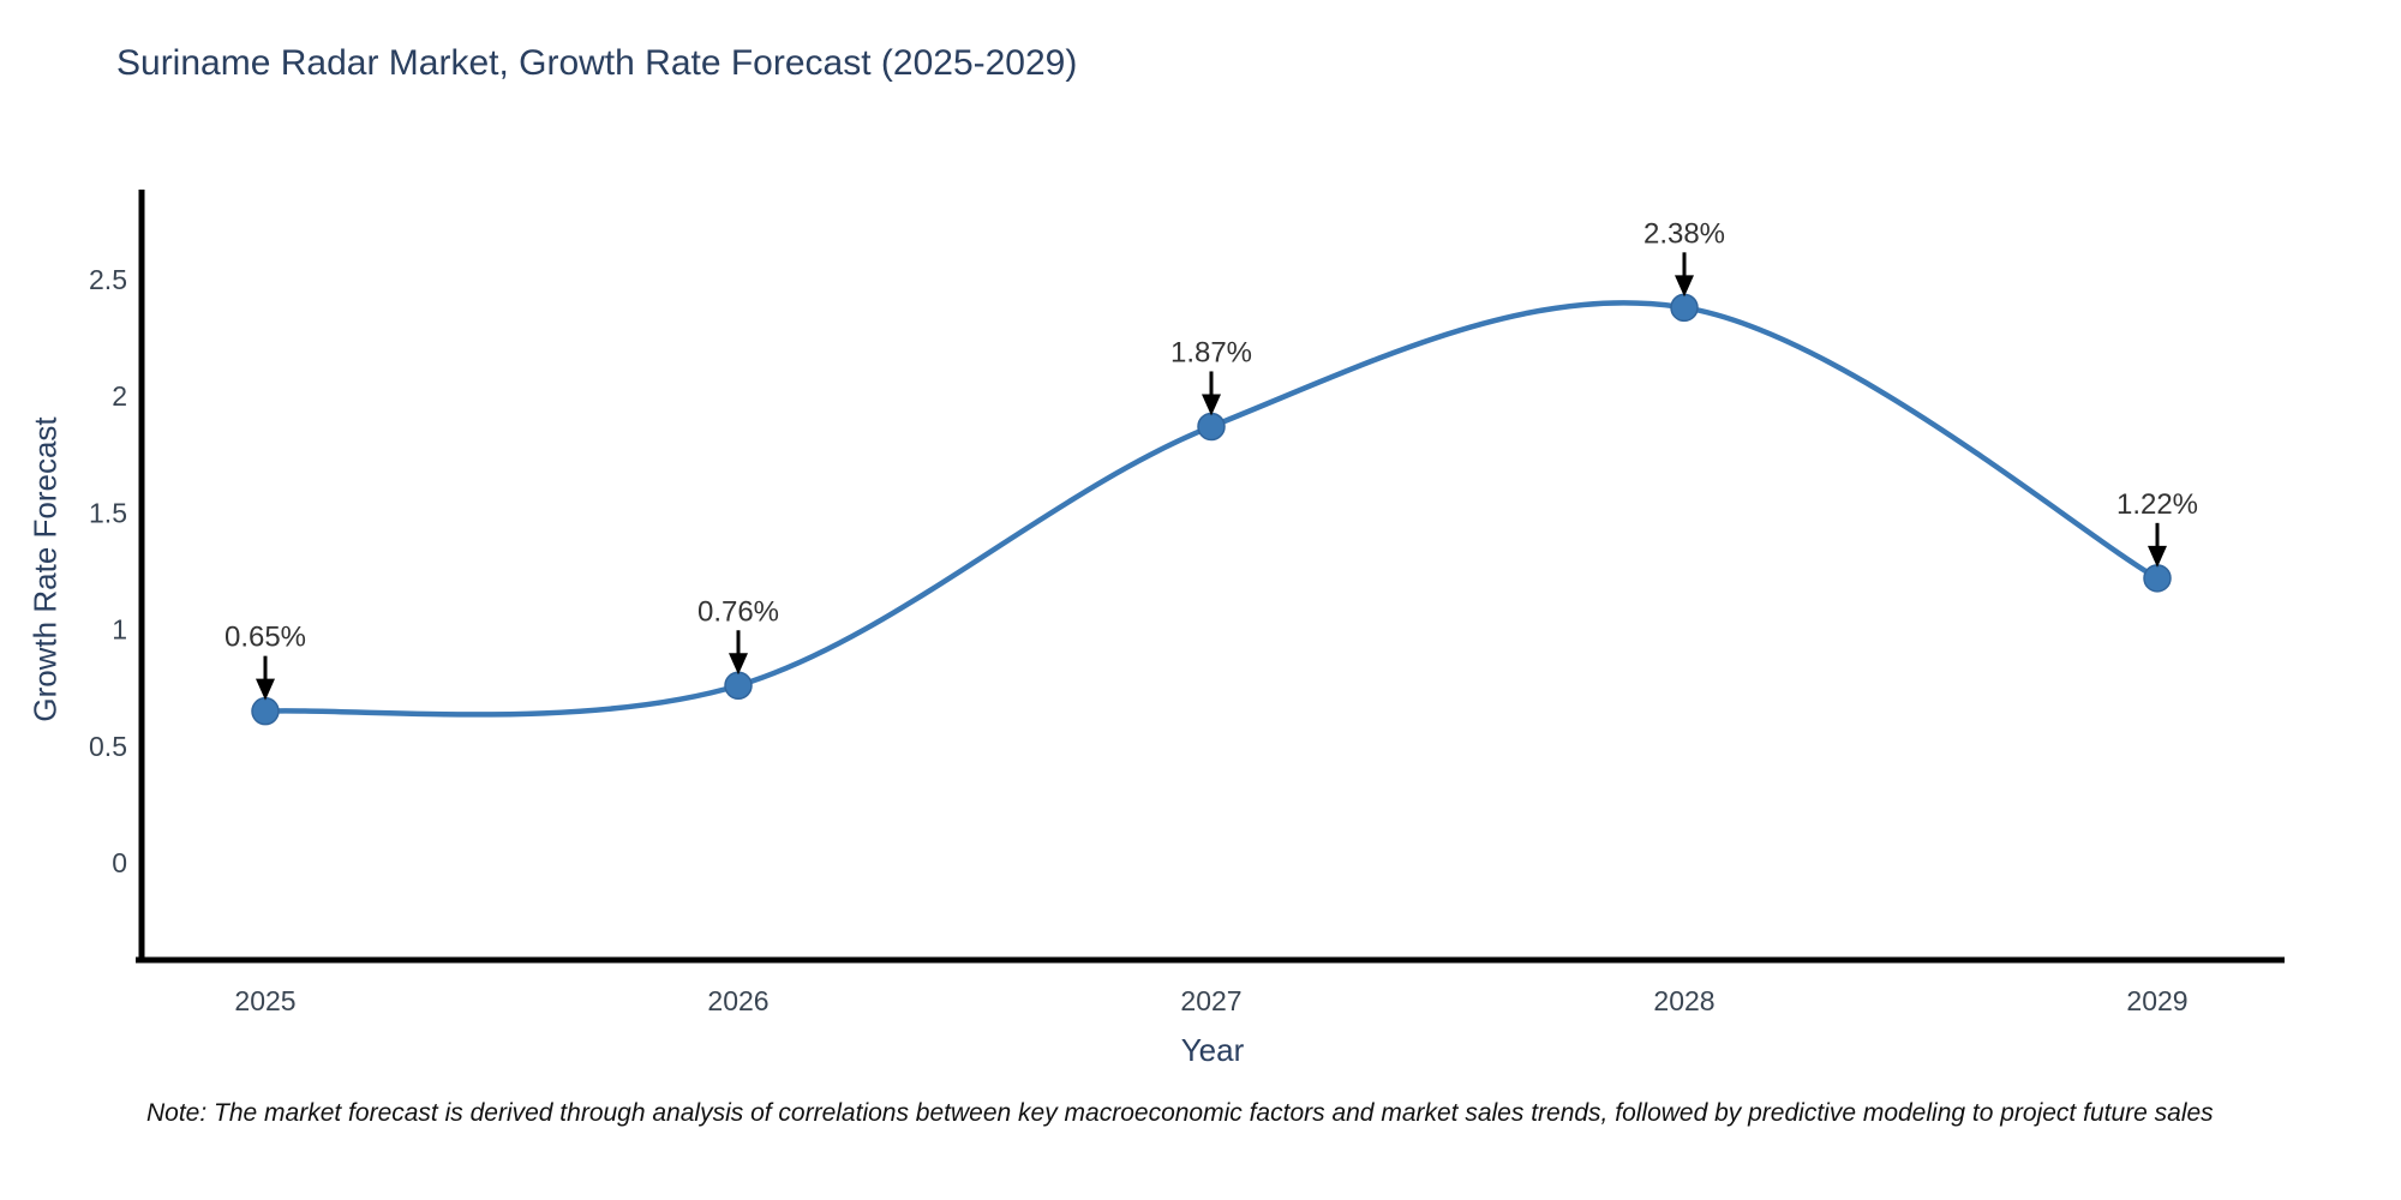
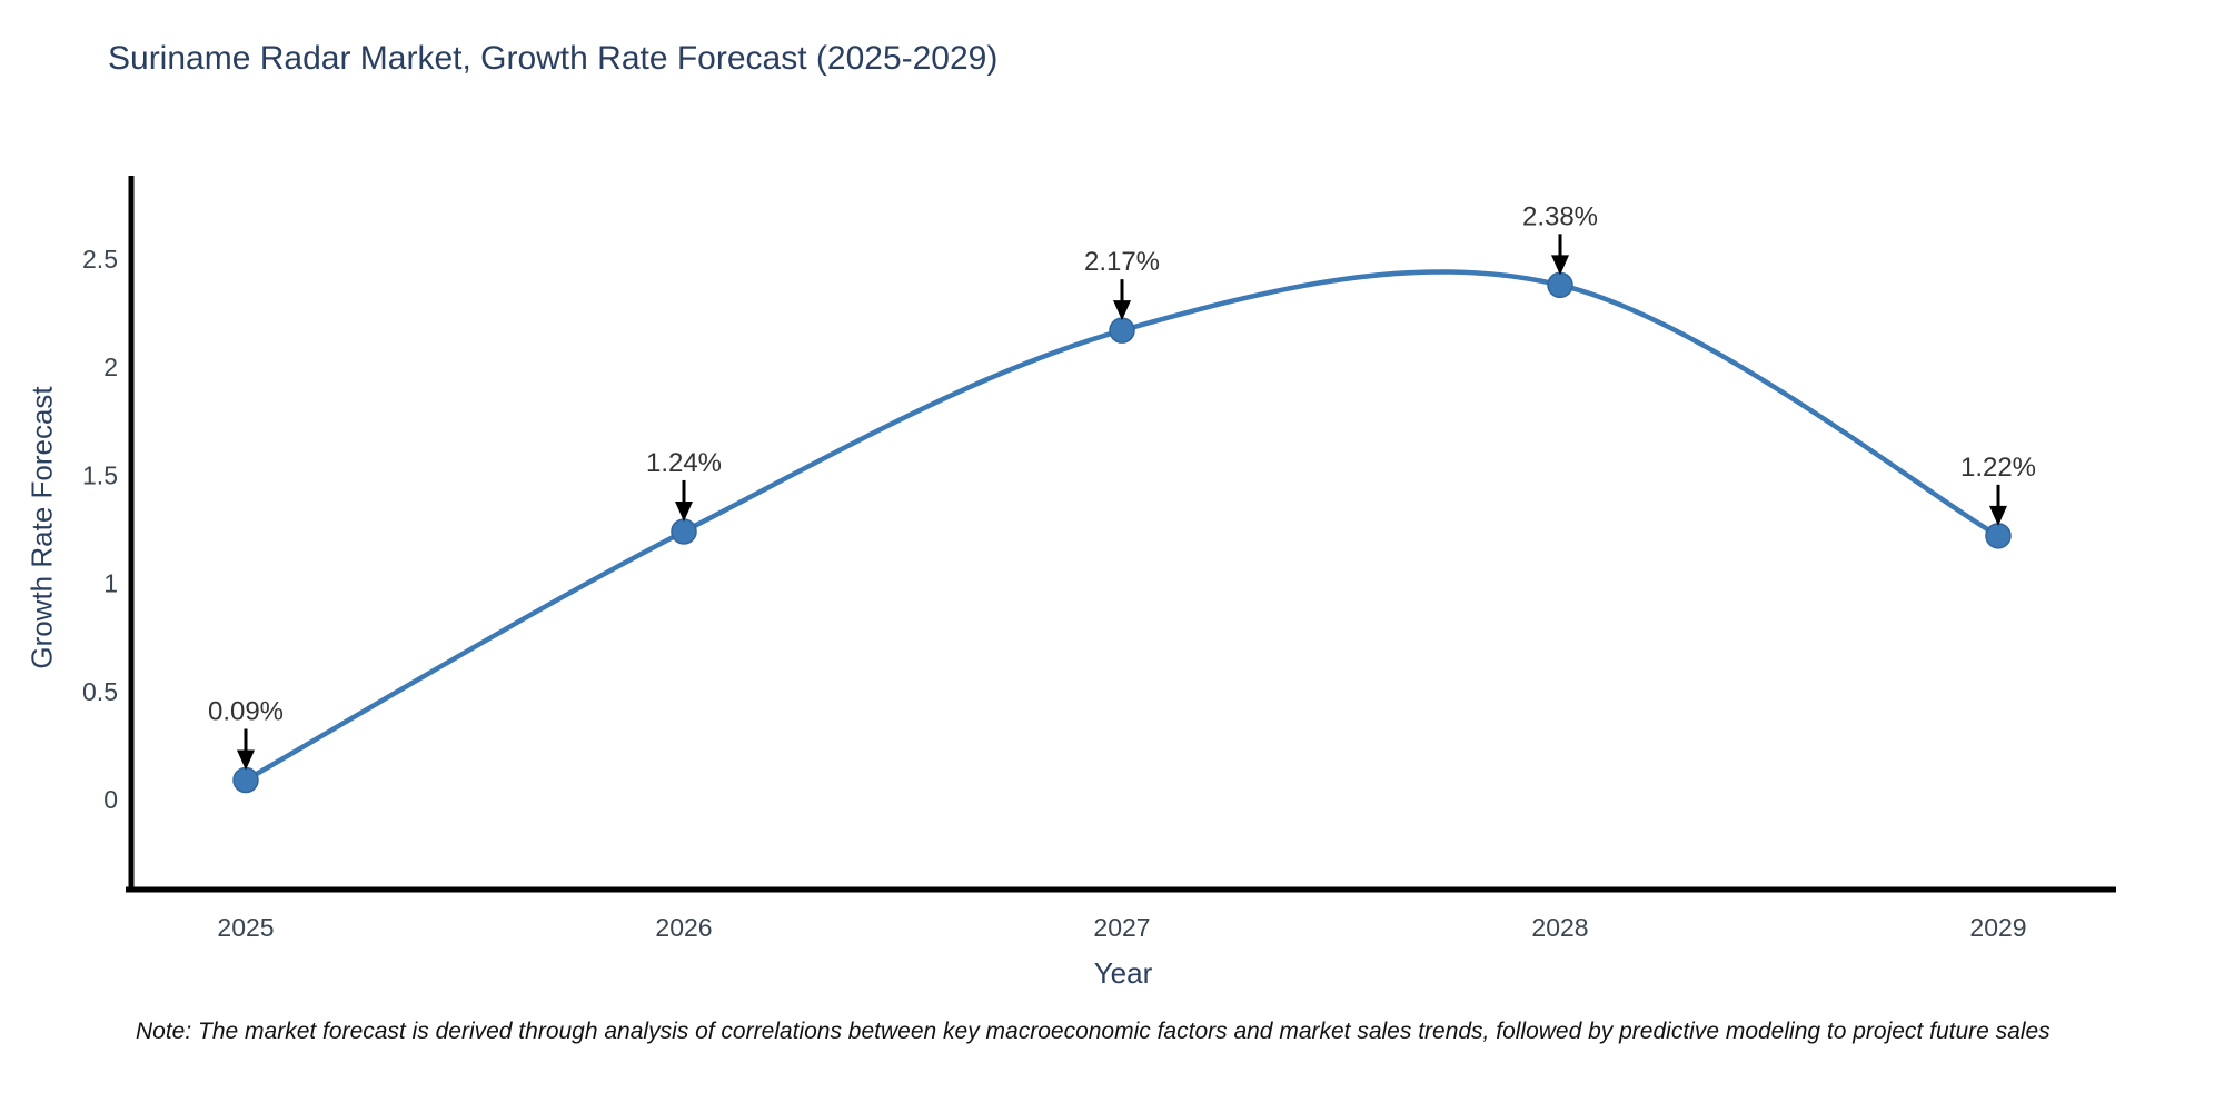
2025: 0.65% -> 0.09%
2026: 0.76% -> 1.24%
2027: 1.87% -> 2.17%
